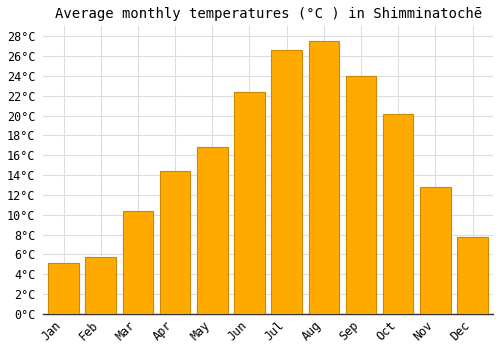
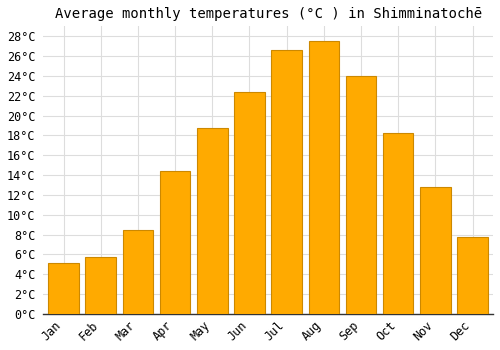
Mar: 10.4°C -> 8.5°C
May: 16.8°C -> 18.7°C
Oct: 20.2°C -> 18.2°C
